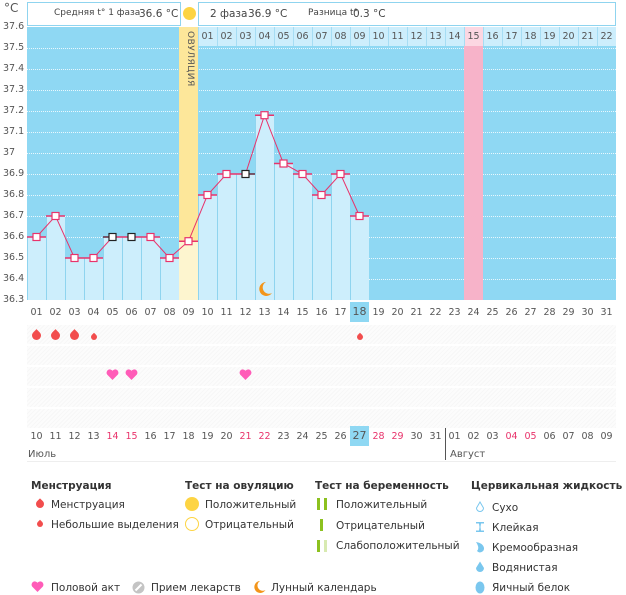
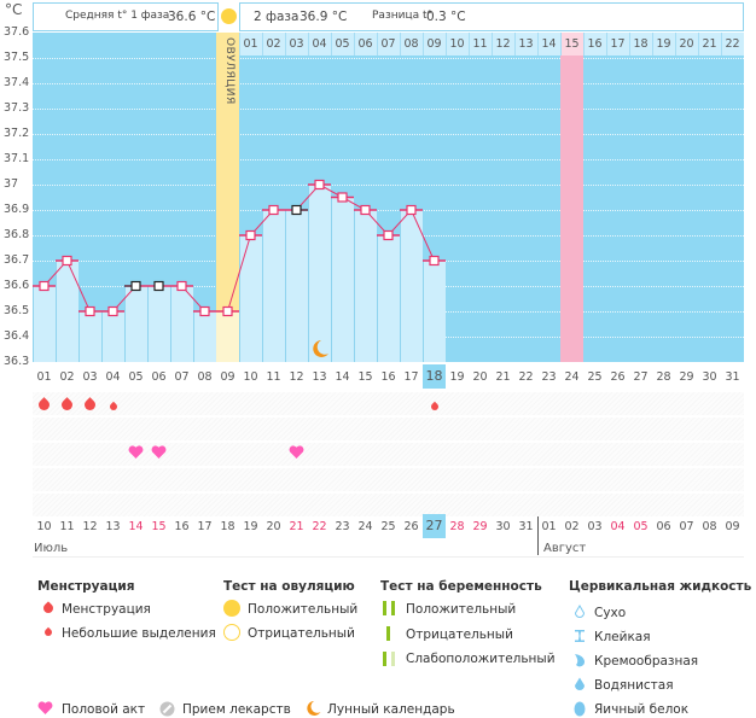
09: 36.58 -> 36.50
13: 37.18 -> 37.00
